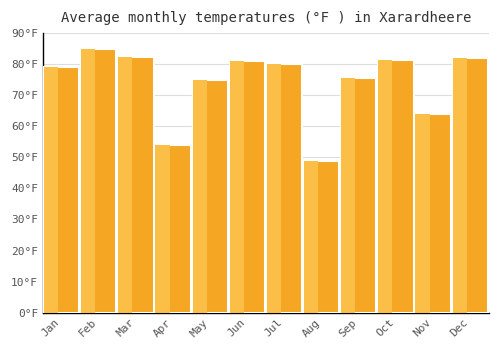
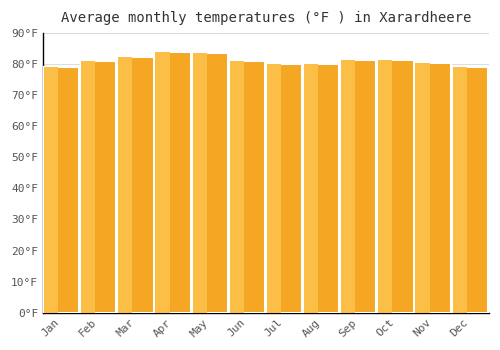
Feb: 85.0°F -> 81.0°F
Apr: 54.0°F -> 84.0°F
May: 75.0°F -> 83.5°F
Aug: 49.0°F -> 80.0°F
Sep: 75.5°F -> 81.5°F
Nov: 64.0°F -> 80.5°F
Dec: 82.0°F -> 79.0°F
